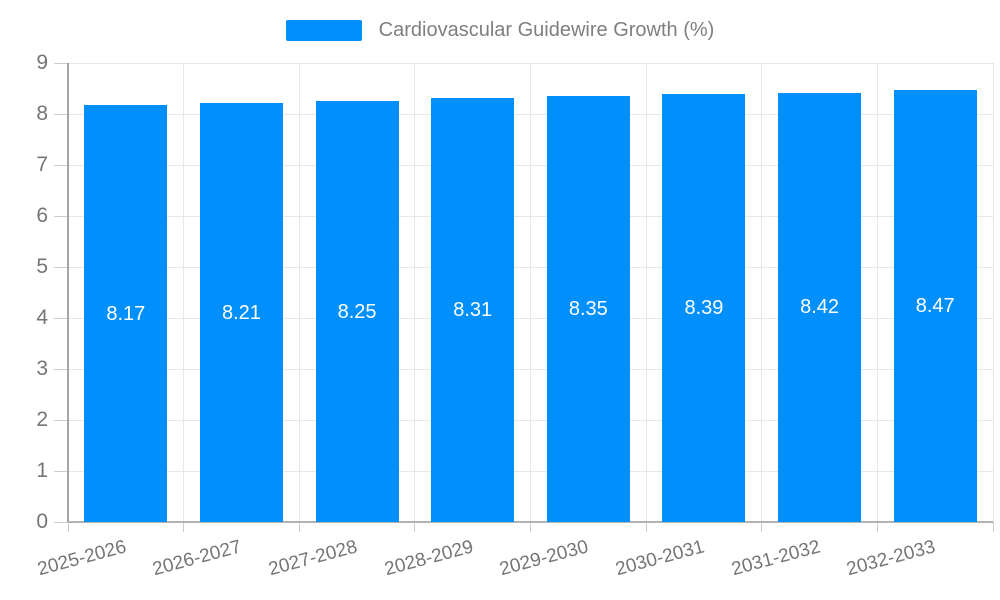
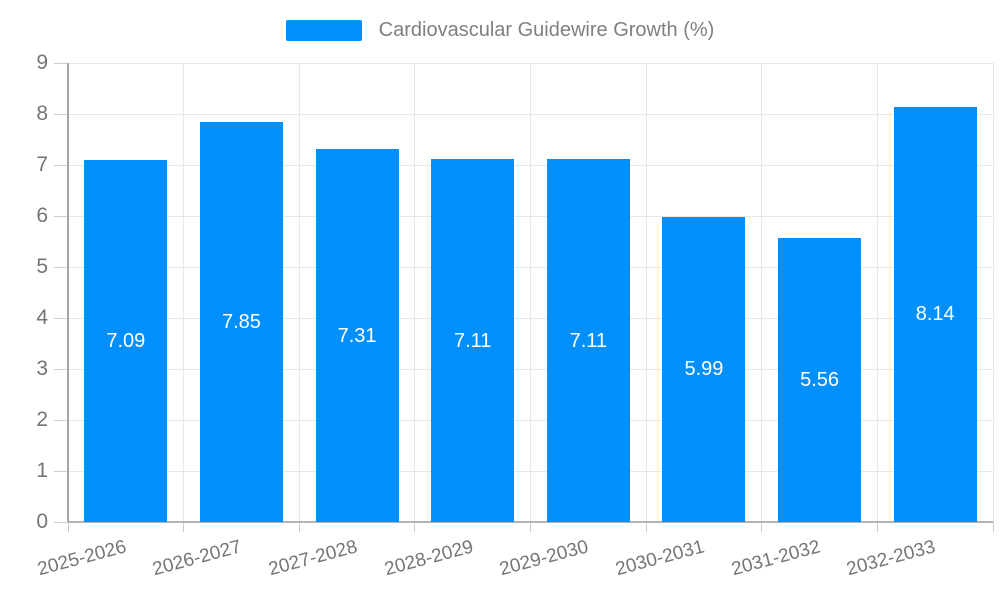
2025-2026: 8.17 -> 7.09
2026-2027: 8.21 -> 7.85
2027-2028: 8.25 -> 7.31
2028-2029: 8.31 -> 7.11
2029-2030: 8.35 -> 7.11
2030-2031: 8.39 -> 5.99
2031-2032: 8.42 -> 5.56
2032-2033: 8.47 -> 8.14
